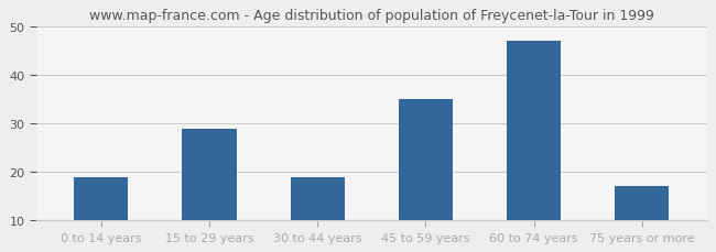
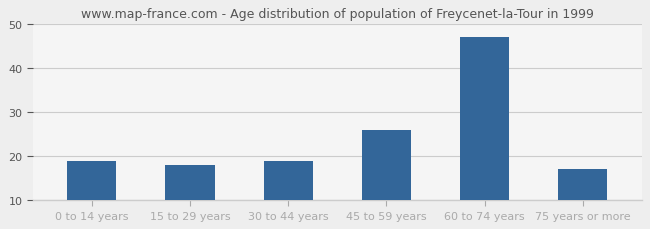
15 to 29 years: 29 -> 18
45 to 59 years: 35 -> 26
